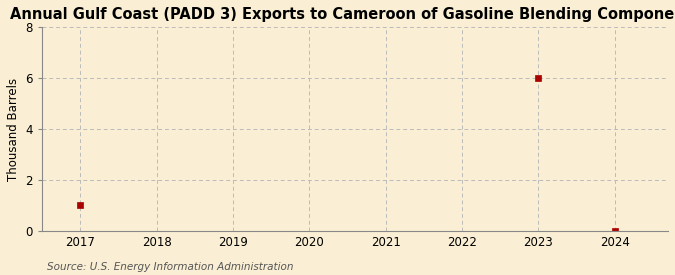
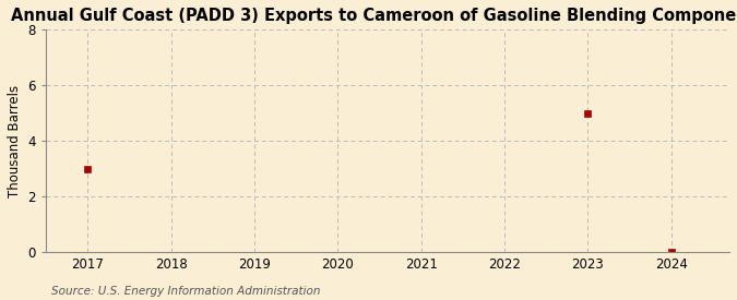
2017: 1 -> 3
2023: 6 -> 5
